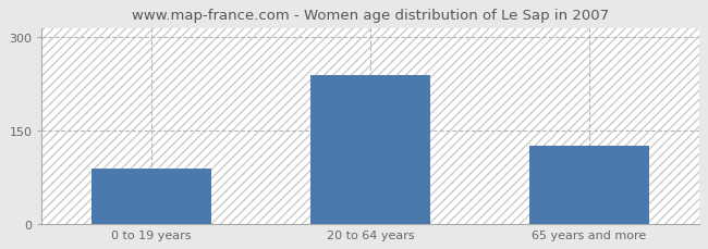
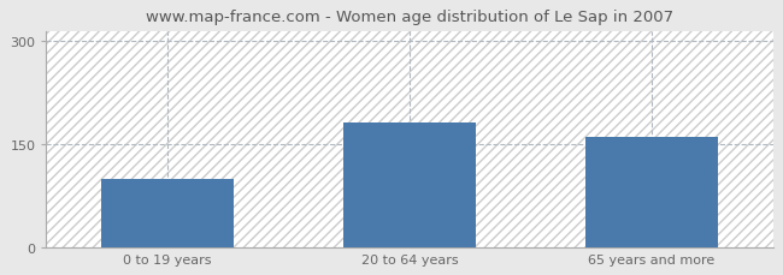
0 to 19 years: 88 -> 100
20 to 64 years: 240 -> 181
65 years and more: 126 -> 160
